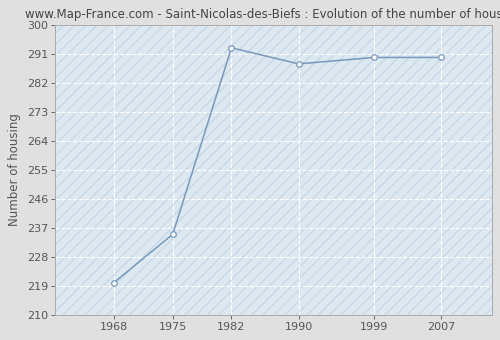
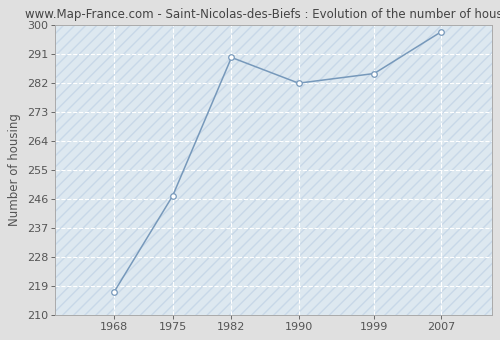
1968: 220 -> 217
1975: 235 -> 247
1982: 293 -> 290
1990: 288 -> 282
1999: 290 -> 285
2007: 290 -> 298
